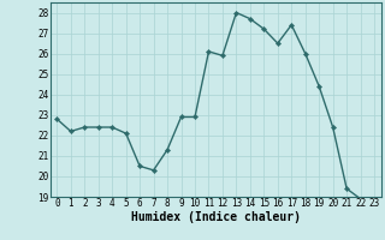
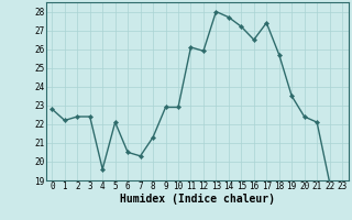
4: 22.4 -> 19.6
18: 26.0 -> 25.7
19: 24.4 -> 23.5
21: 19.4 -> 22.1
